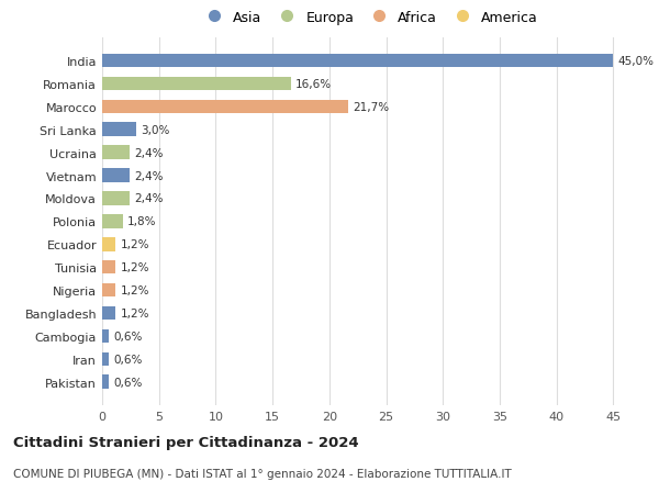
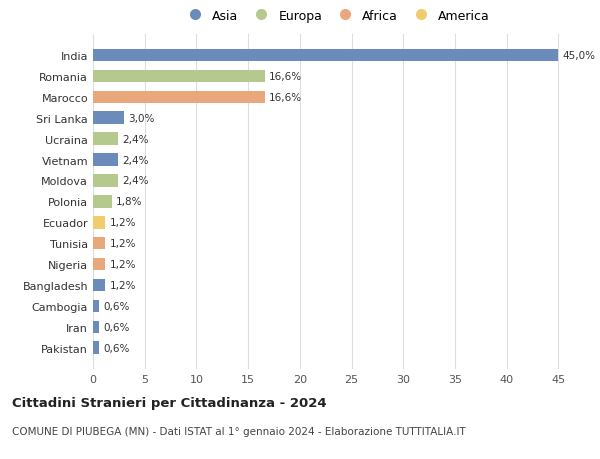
Marocco: 21,7% -> 16,6%
